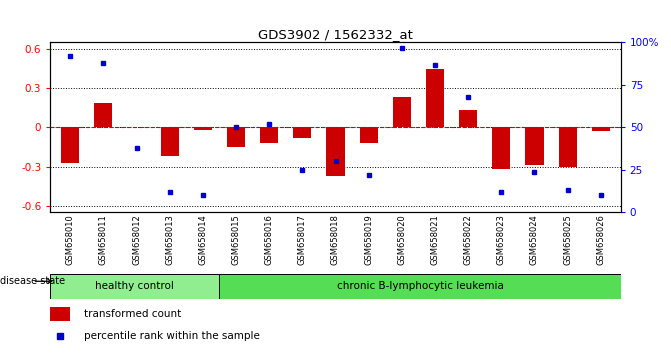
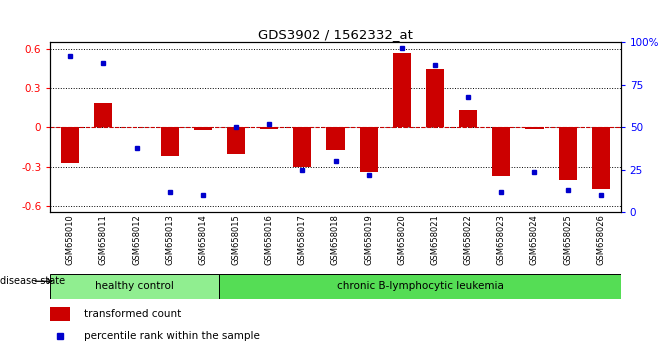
GSM658015: -0.15 -> -0.20
GSM658016: -0.12 -> -0.01
GSM658017: -0.08 -> -0.30
GSM658018: -0.37 -> -0.17
GSM658019: -0.12 -> -0.34
GSM658020: 0.23 -> 0.57
GSM658023: -0.32 -> -0.37
GSM658024: -0.29 -> -0.01
GSM658025: -0.30 -> -0.40
GSM658026: -0.03 -> -0.47
